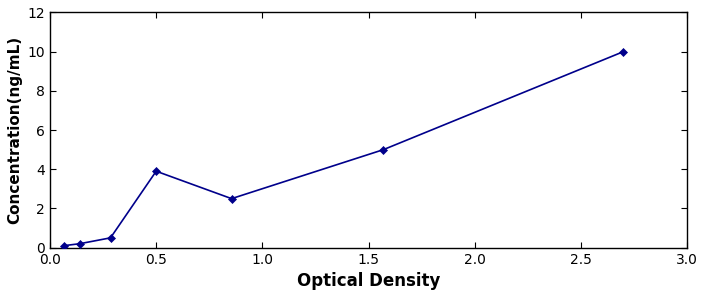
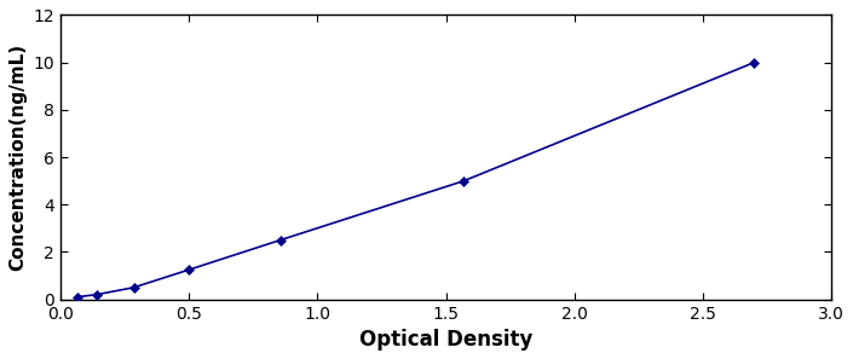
0.5: 3.9 -> 1.2
